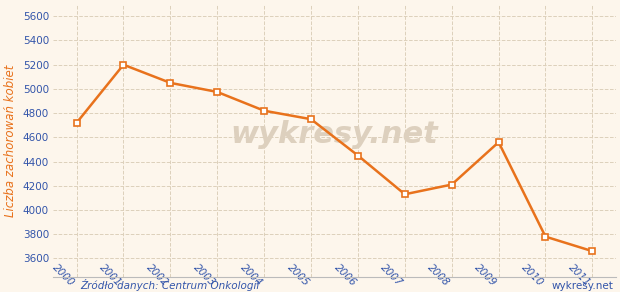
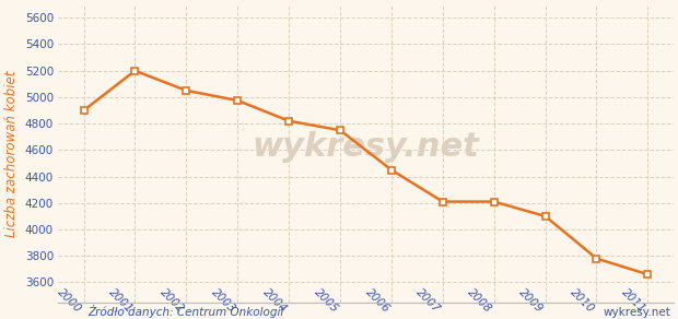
2000: 4720 -> 4900
2007: 4130 -> 4210
2009: 4560 -> 4100
